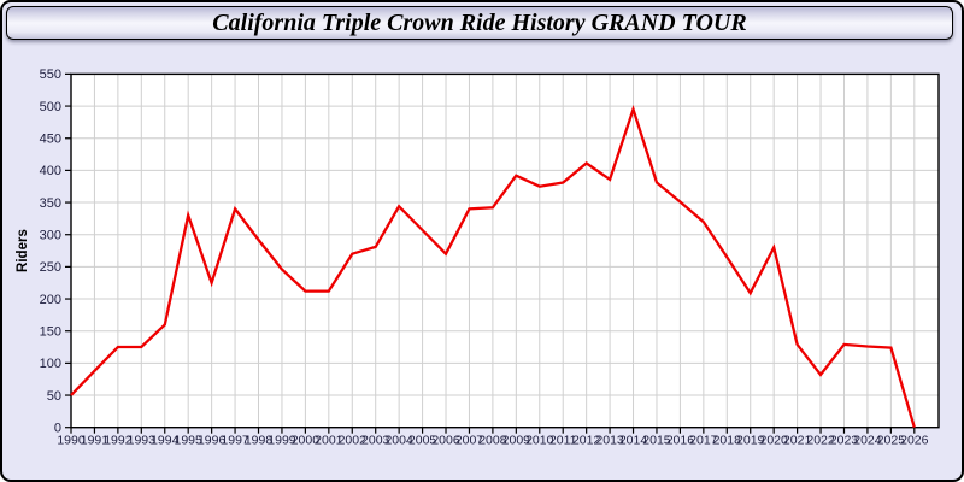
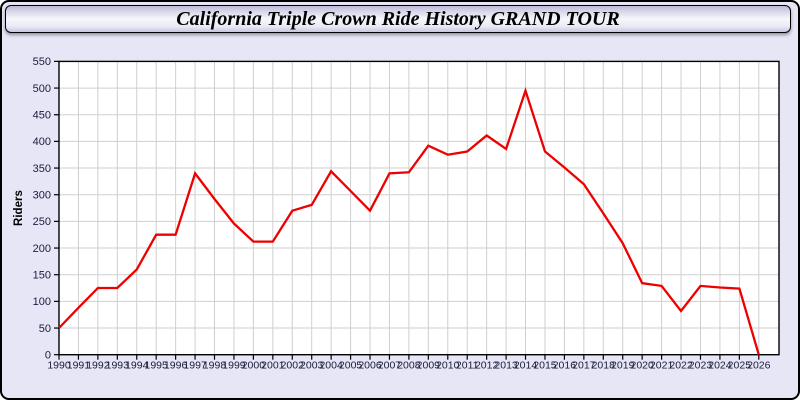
1995: 330 -> 220
2020: 280 -> 130
